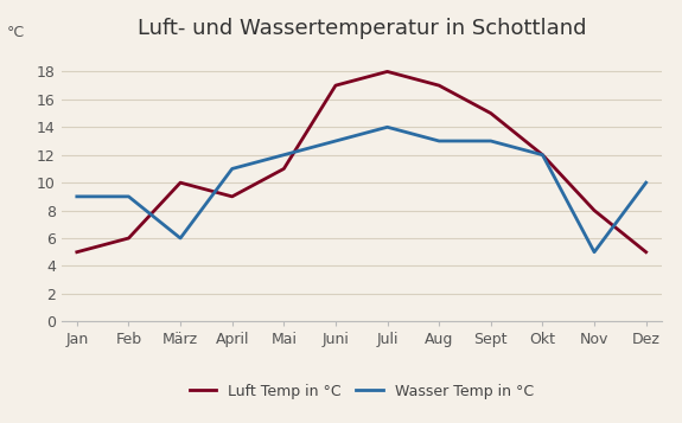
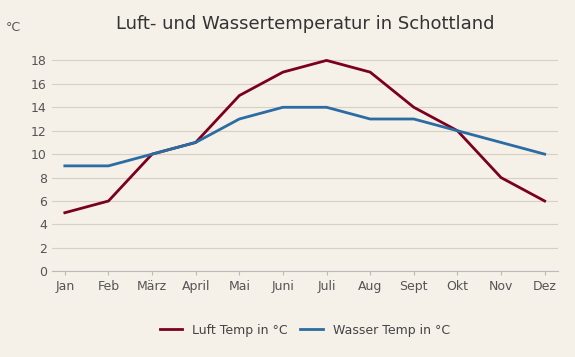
Wasser Temp in °C/März: 6 -> 10
Luft Temp in °C/April: 9 -> 11
Luft Temp in °C/Mai: 11 -> 15
Wasser Temp in °C/Mai: 12 -> 13
Wasser Temp in °C/Juni: 13 -> 14
Luft Temp in °C/Sept: 15 -> 14
Wasser Temp in °C/Nov: 5 -> 11
Luft Temp in °C/Dez: 5 -> 6
